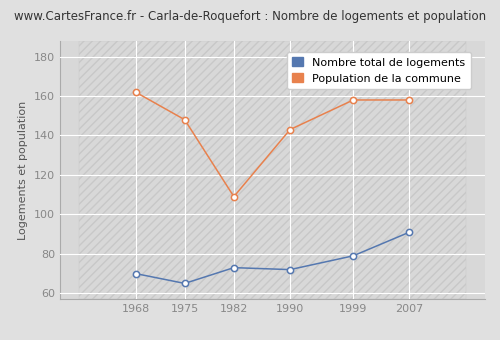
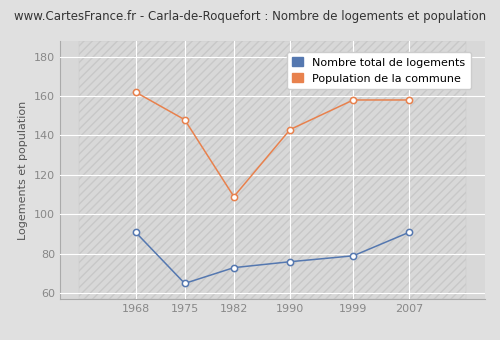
Nombre total de logements/1968: 70 -> 91
Nombre total de logements/1990: 72 -> 76
